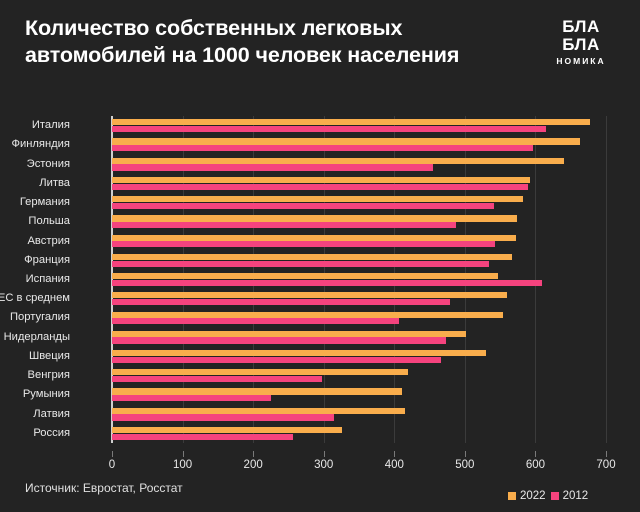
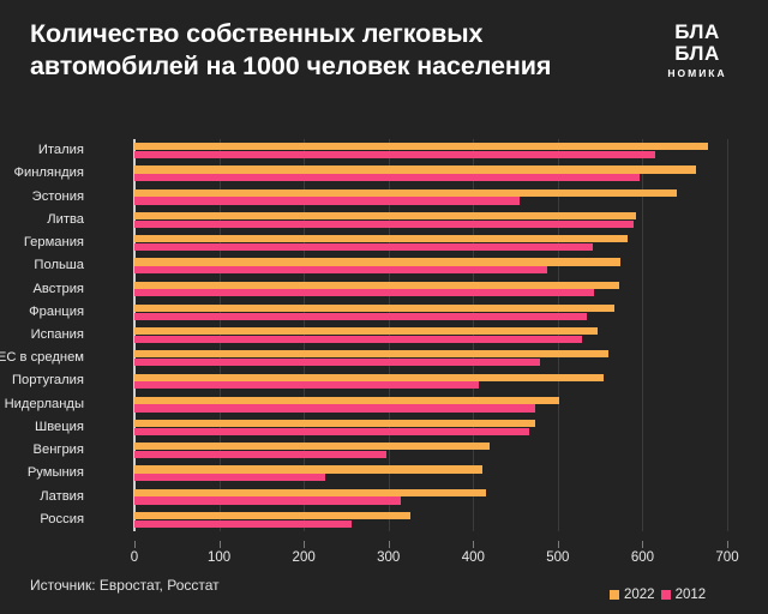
2012/Испания: 610 -> 530
2022/Швеция: 530 -> 470
